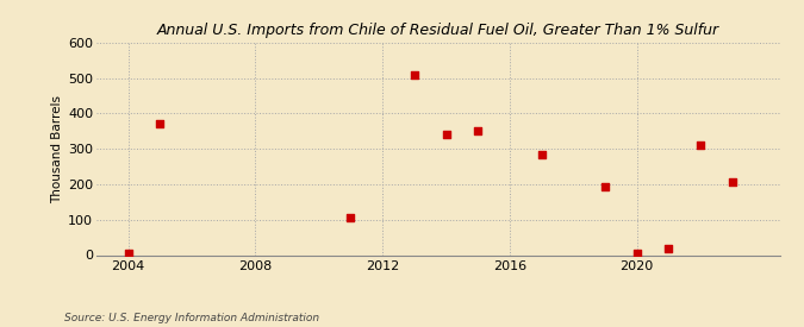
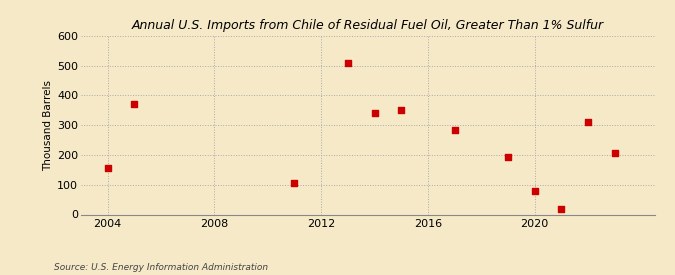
2004: 5 -> 155
2020: 5 -> 80
